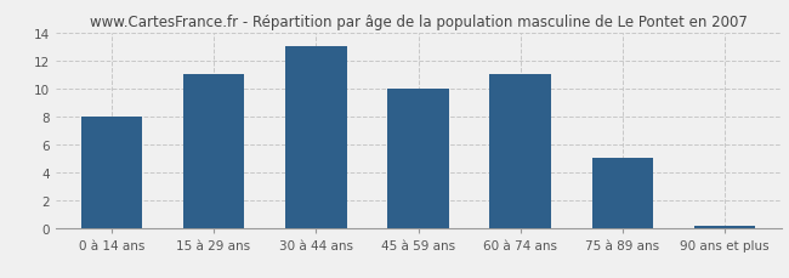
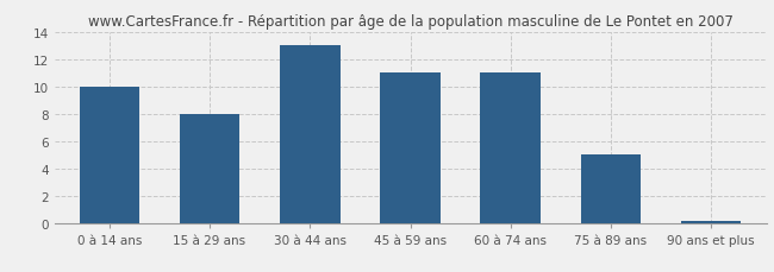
0 à 14 ans: 8.0 -> 10.0
15 à 29 ans: 11.0 -> 8.0
45 à 59 ans: 10.0 -> 11.0
